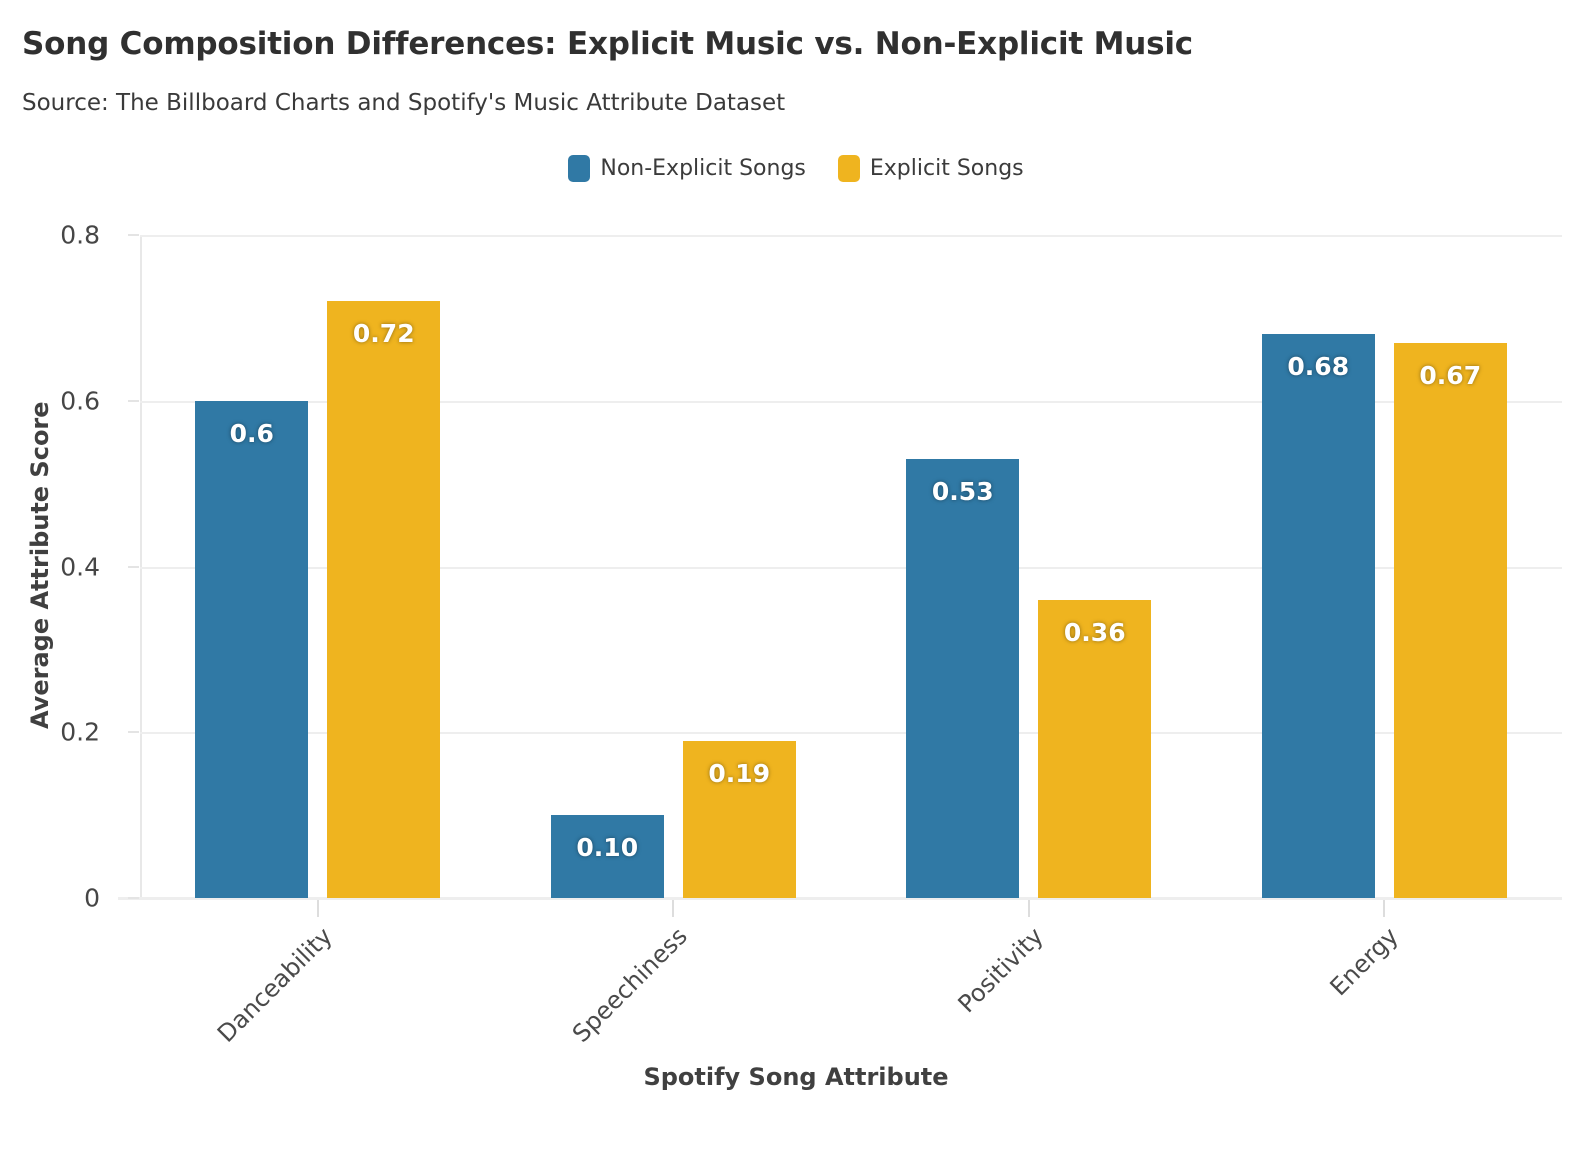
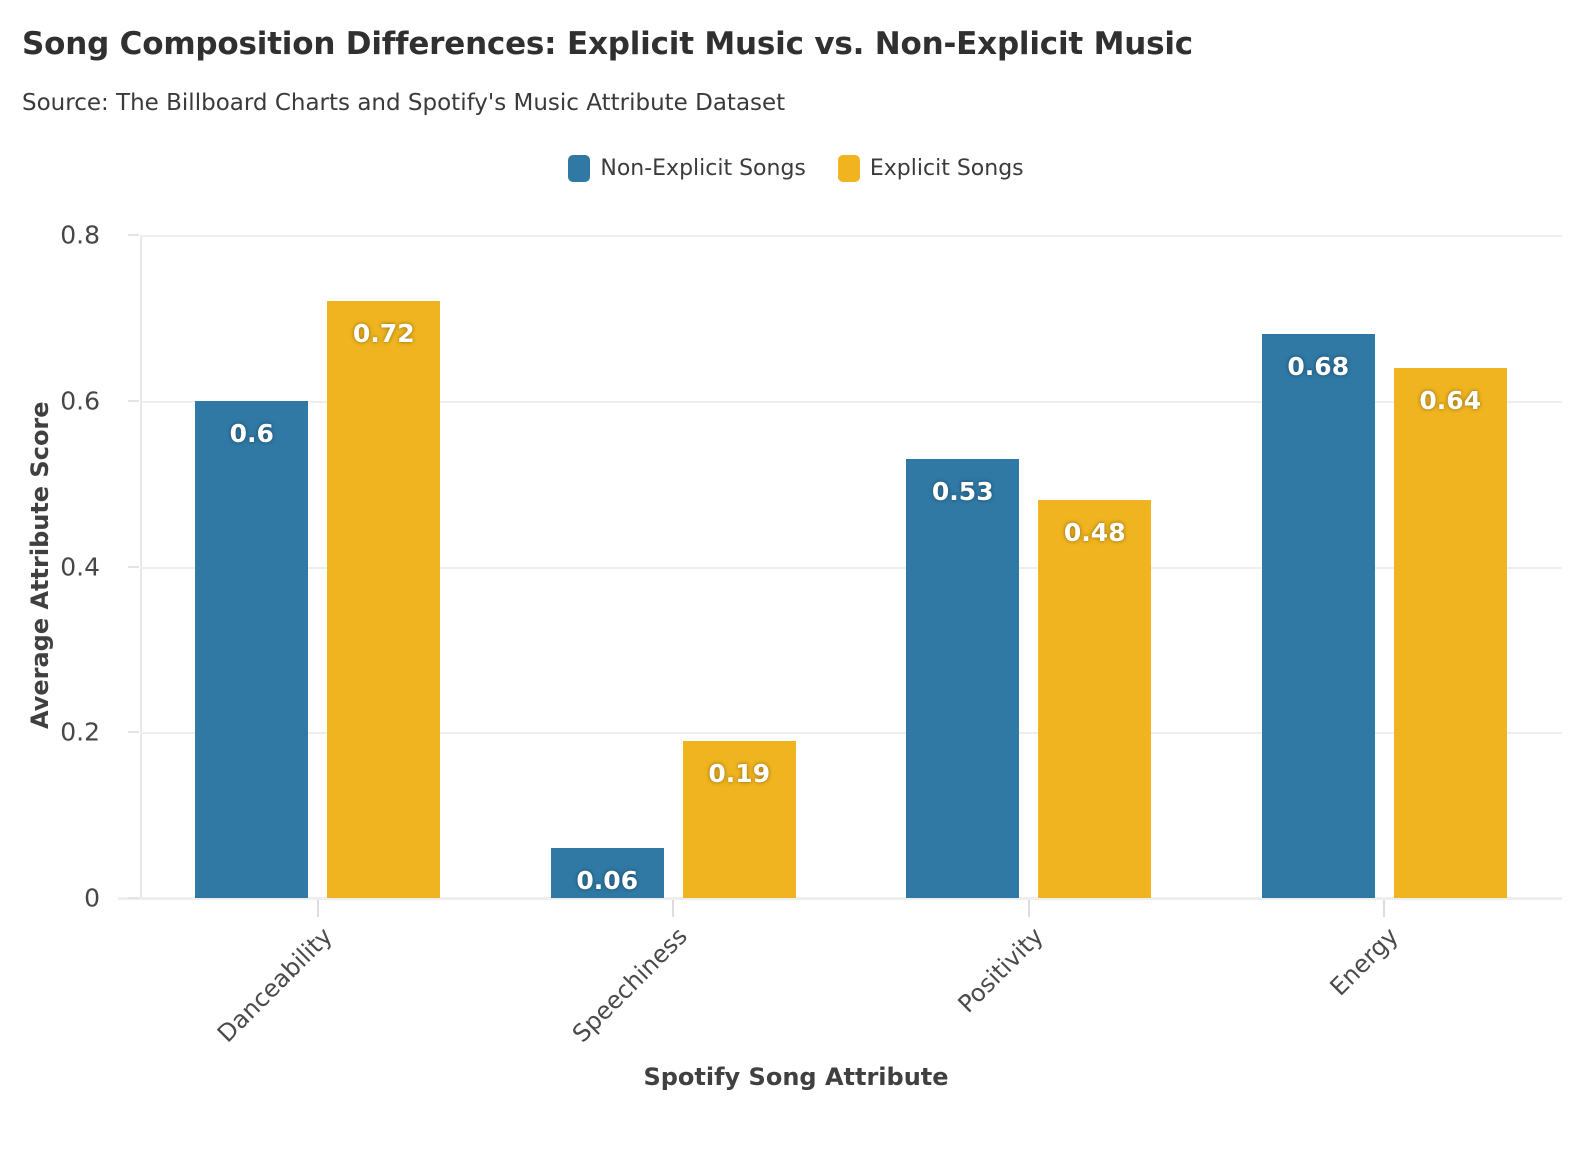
Non-Explicit Songs/Speechiness: 0.10 -> 0.06
Explicit Songs/Positivity: 0.36 -> 0.48
Explicit Songs/Energy: 0.67 -> 0.64
